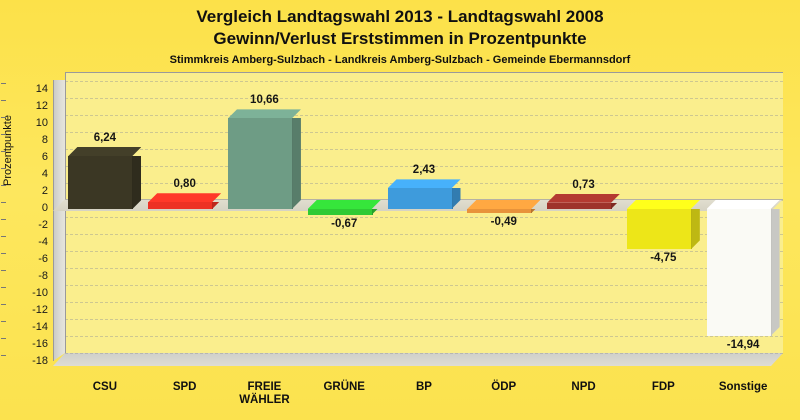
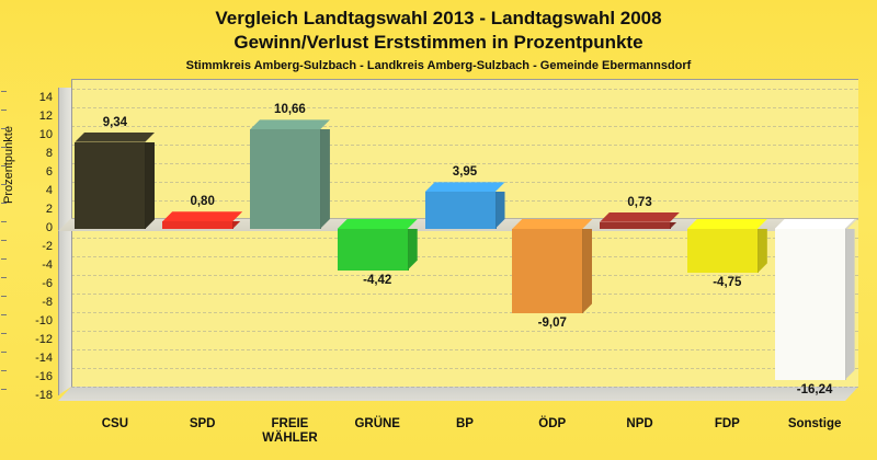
CSU: 6,24 -> 9,34
GRÜNE: -0,67 -> -4,42
BP: 2,43 -> 3,95
ÖDP: -0,49 -> -9,07
Sonstige: -14,94 -> -16,24
